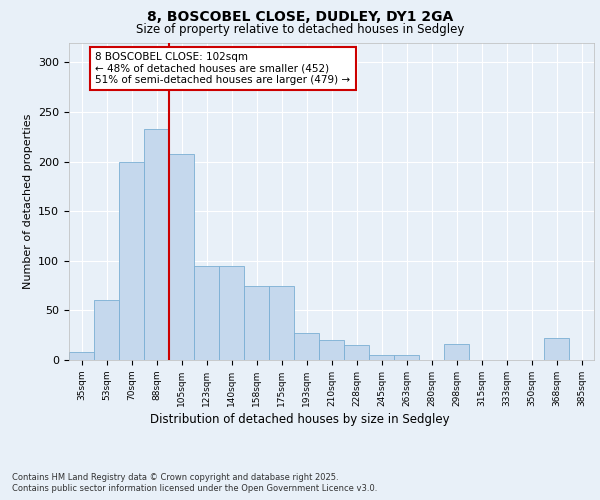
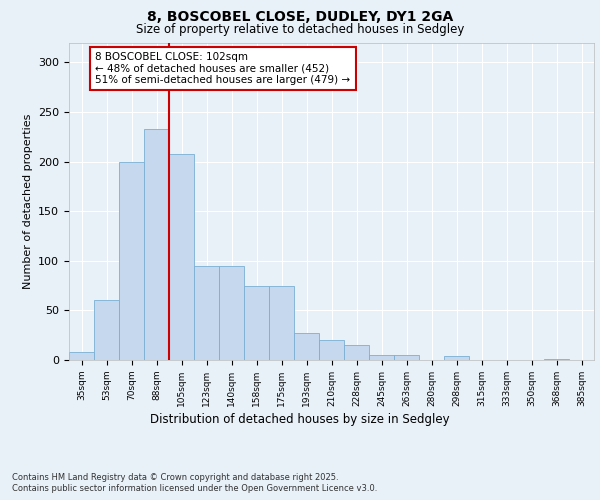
298sqm: 16 -> 4
368sqm: 22 -> 1
